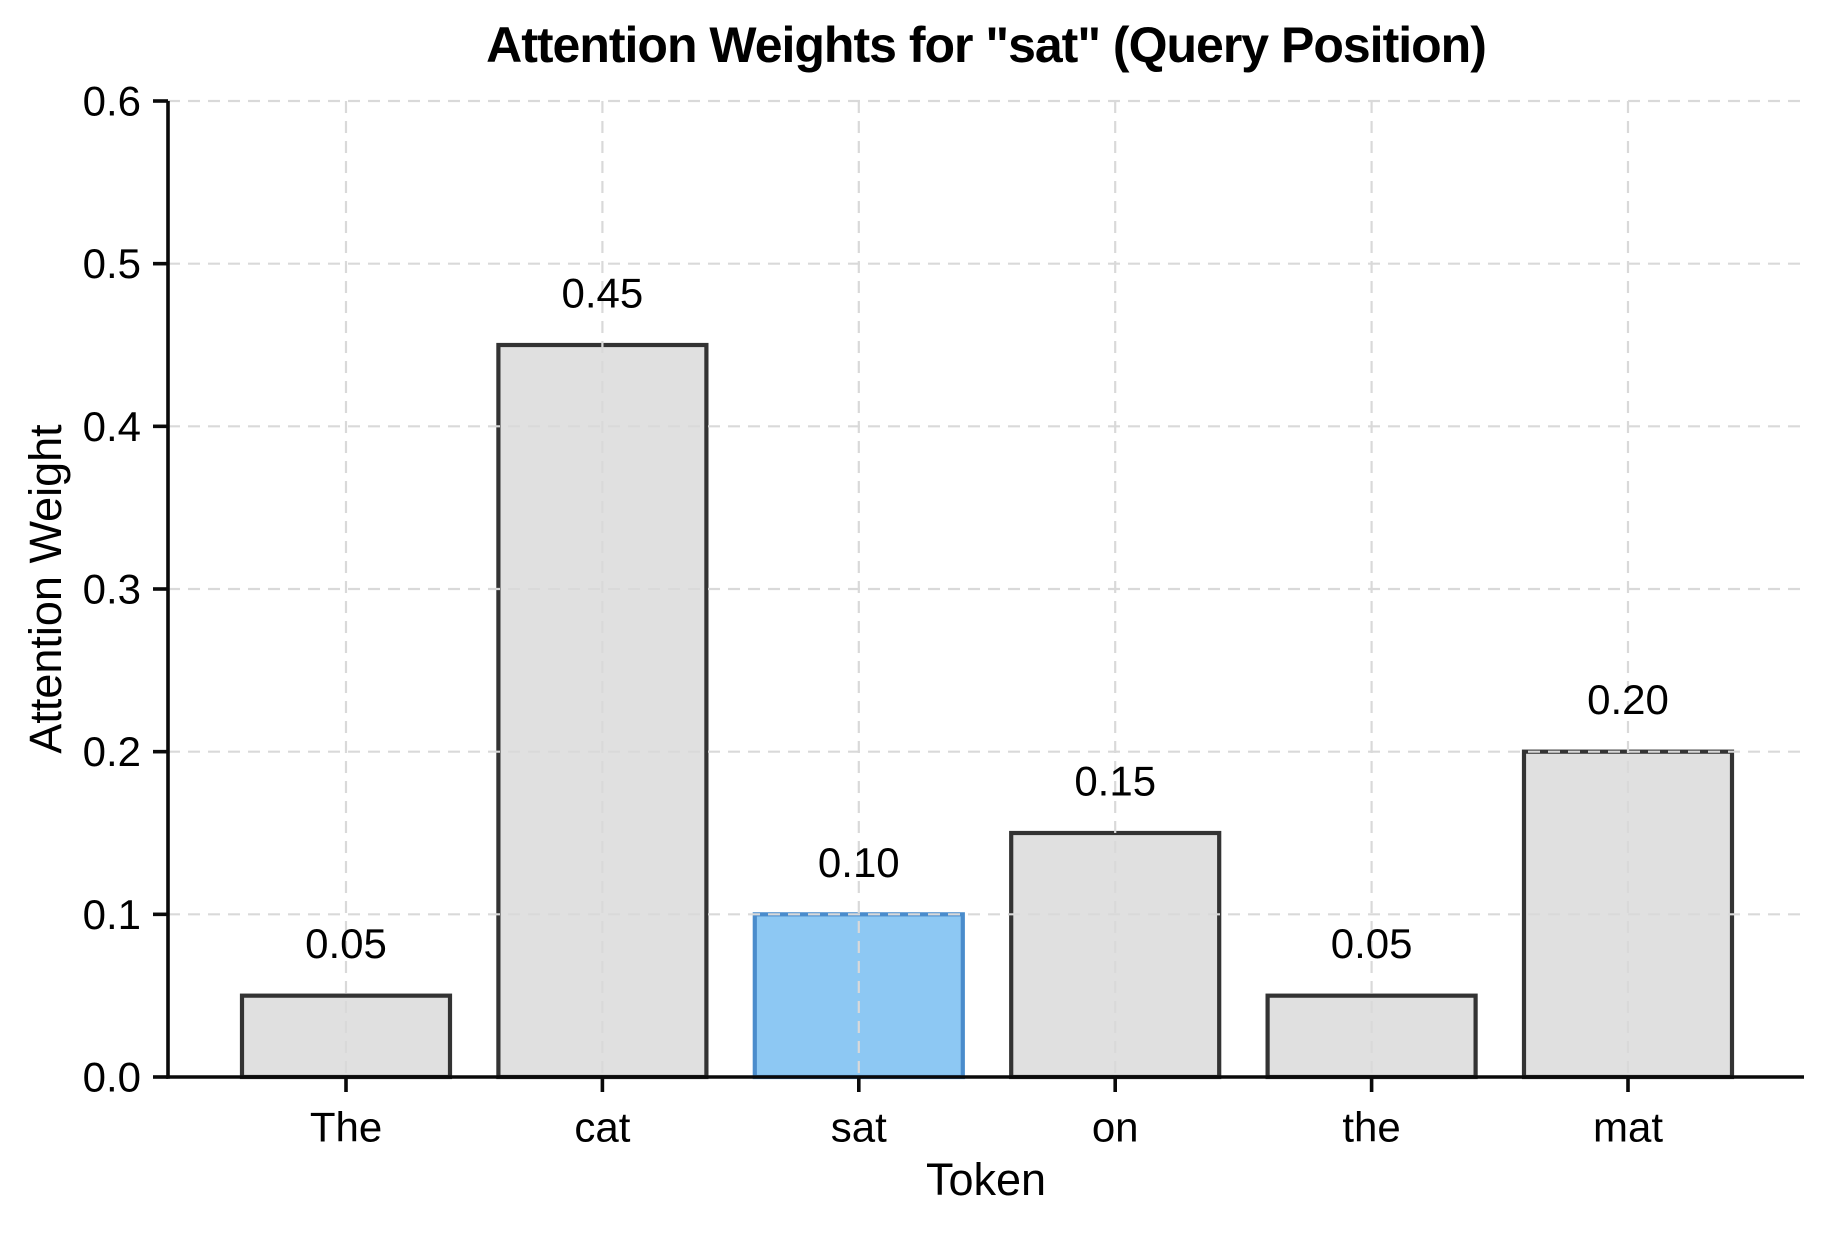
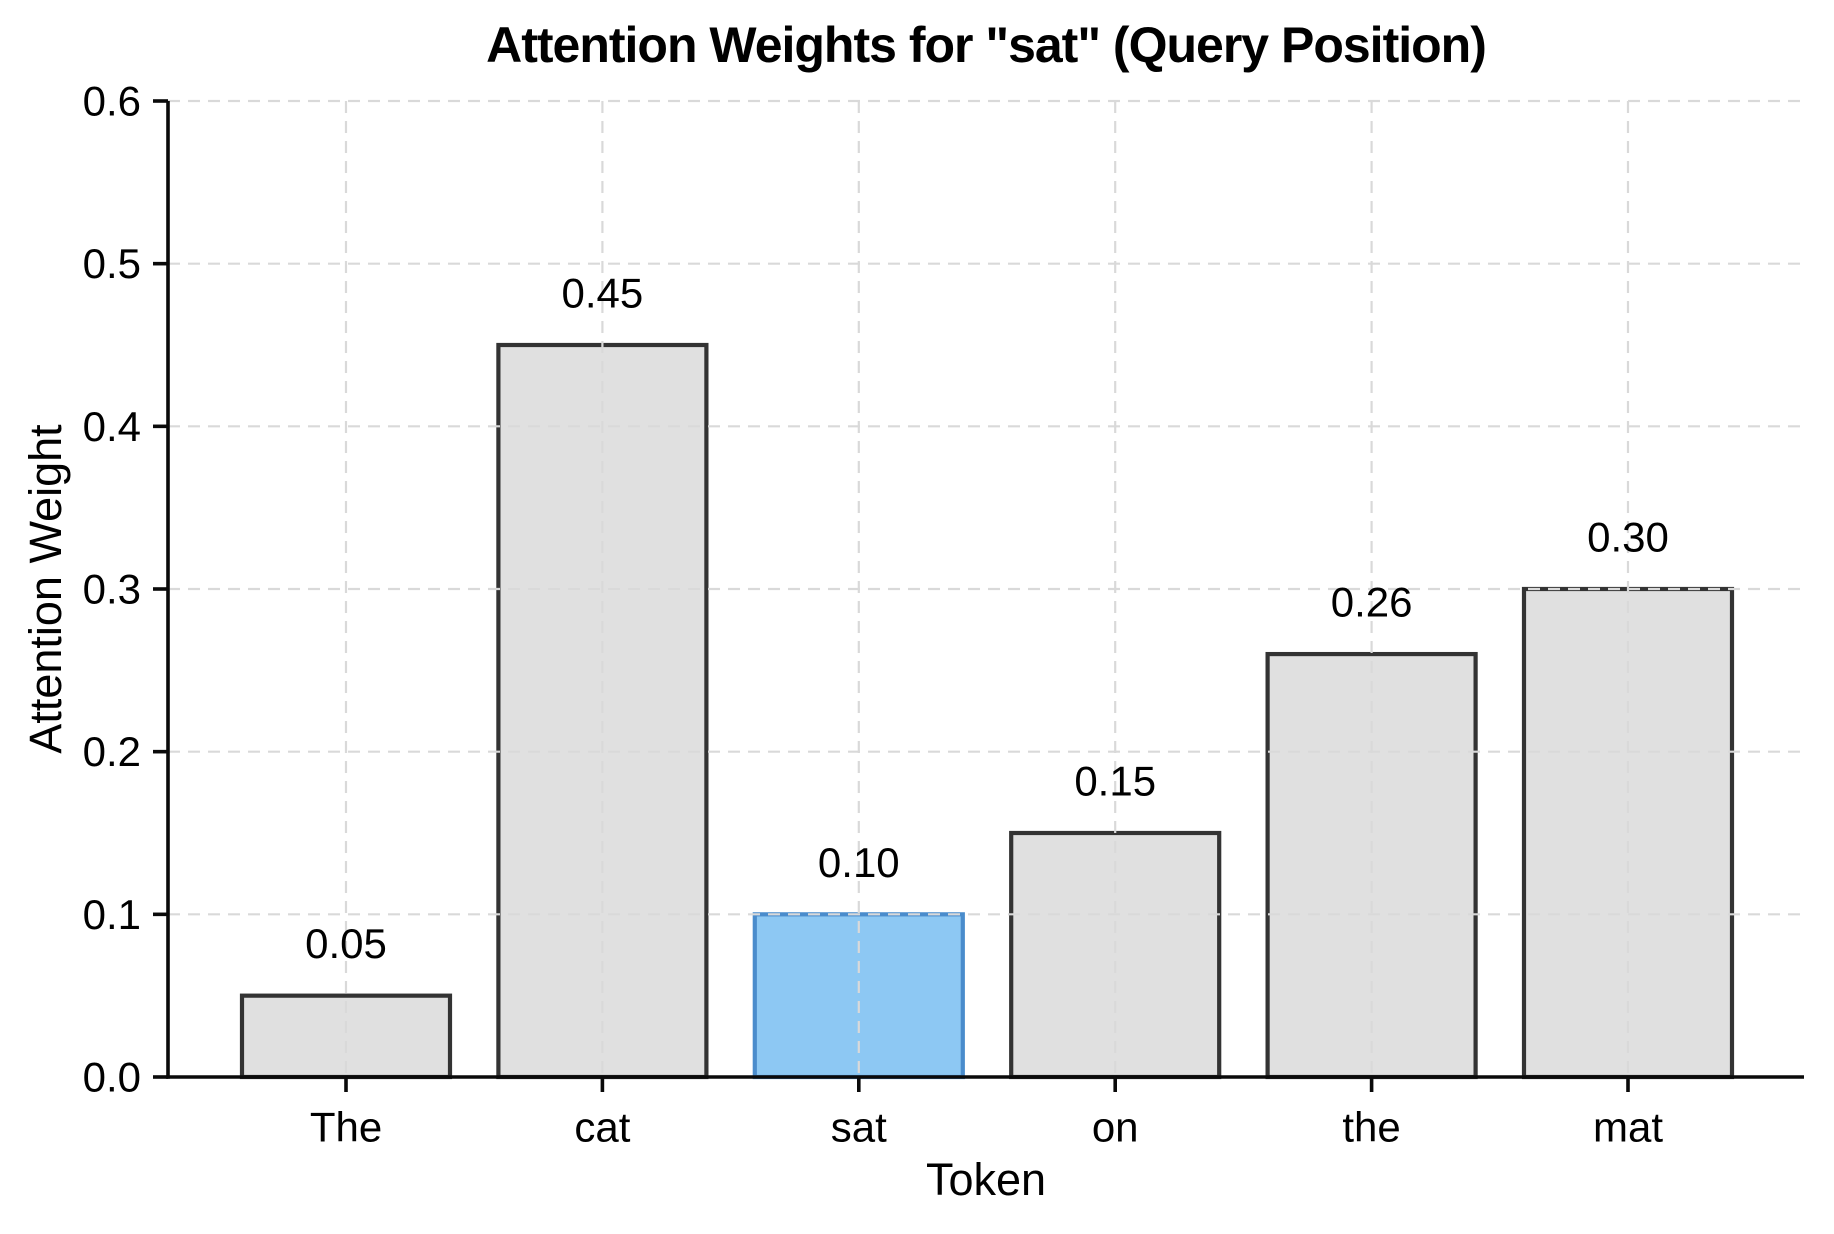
the: 0.05 -> 0.26
mat: 0.20 -> 0.30
